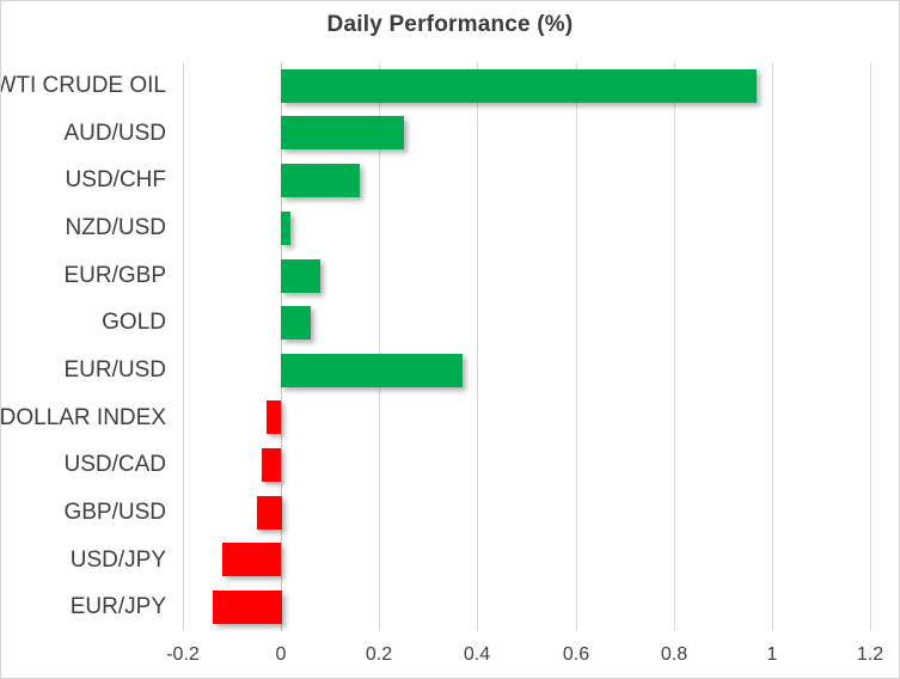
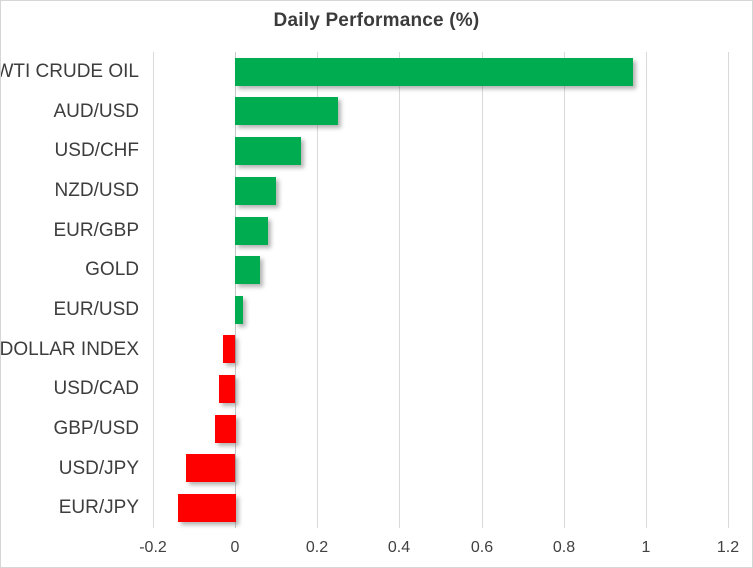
NZD/USD: 0.02 -> 0.10
EUR/USD: 0.37 -> 0.02
